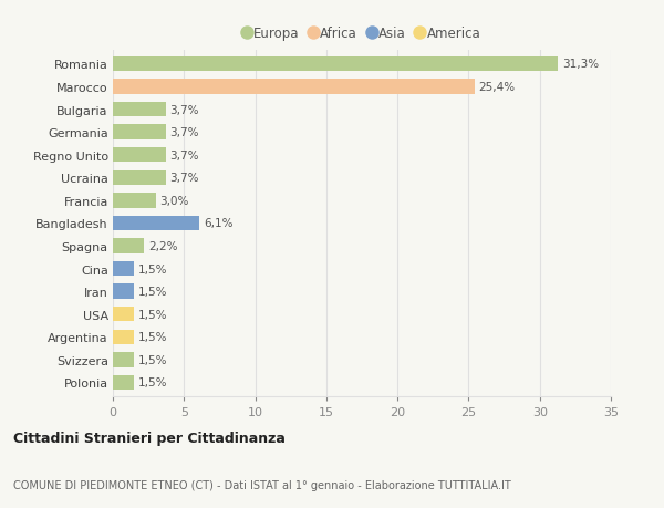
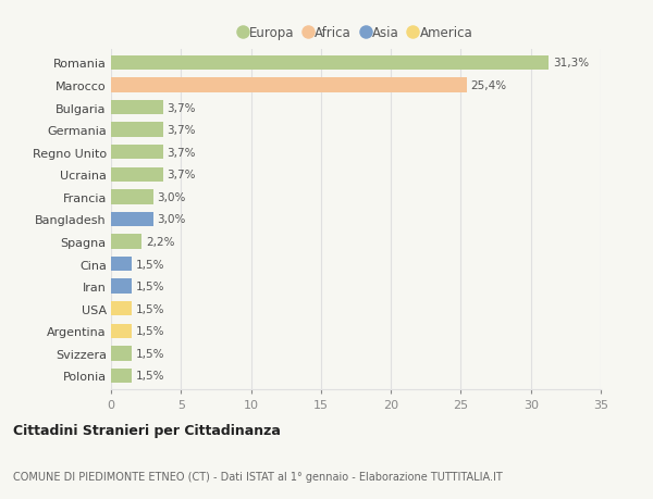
Bangladesh: 6,1% -> 3,0%
